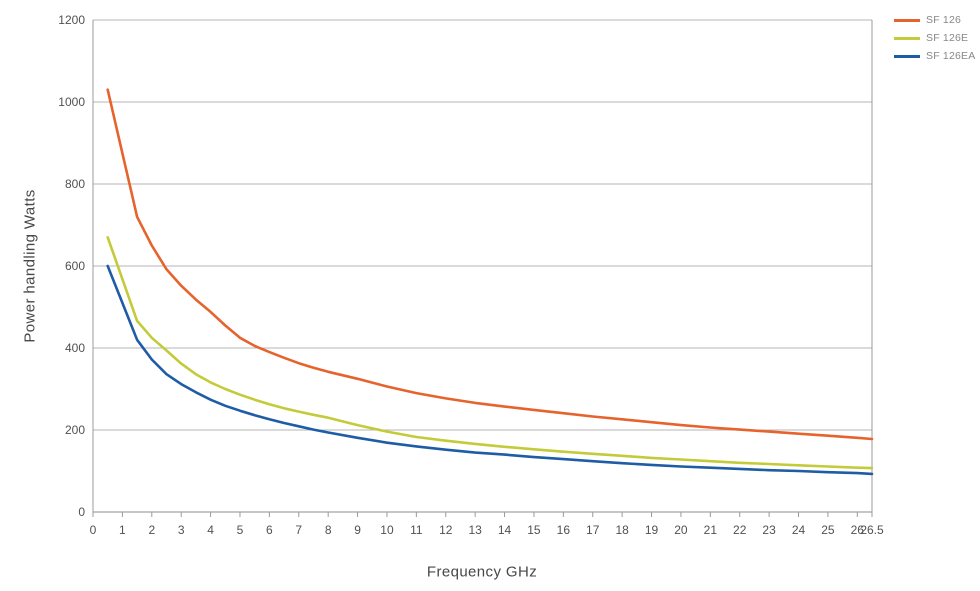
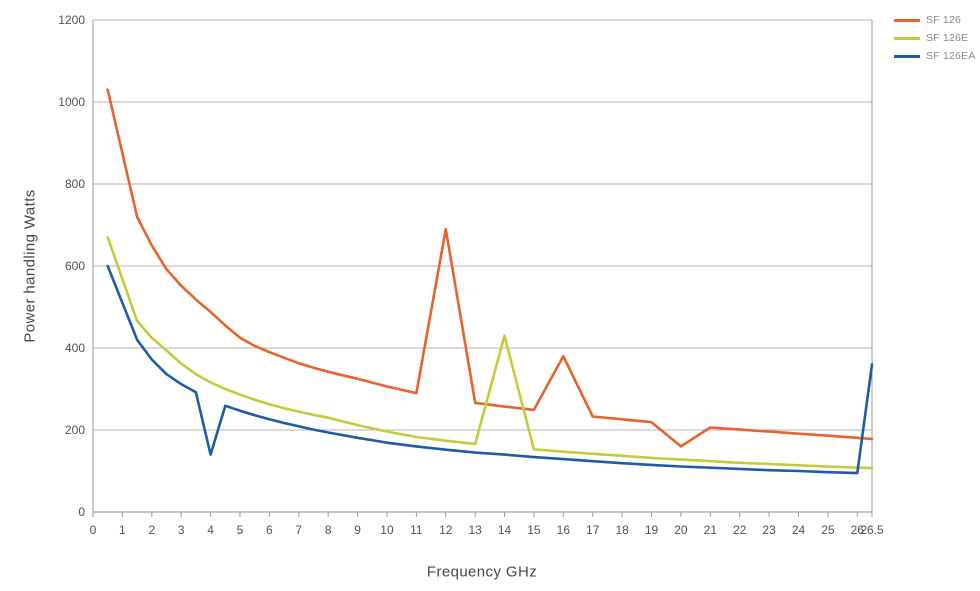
SF 126EA/4: 270 -> 140
SF 126/12: 280 -> 690
SF 126E/14: 160 -> 430
SF 126/16: 240 -> 380
SF 126/20: 210 -> 160
SF 126EA/26.5: 90 -> 360
